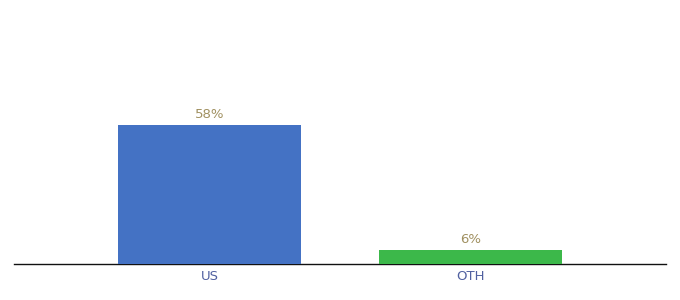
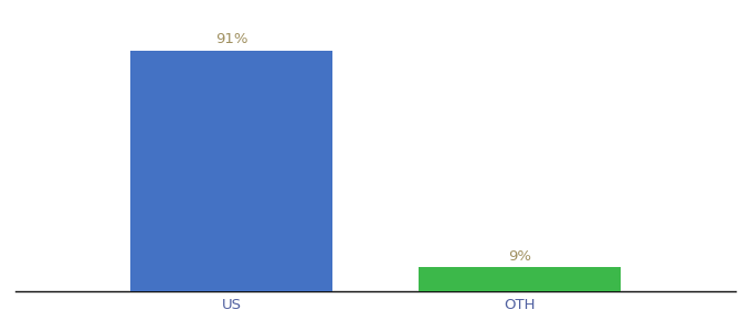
US: 58% -> 91%
OTH: 6% -> 9%
